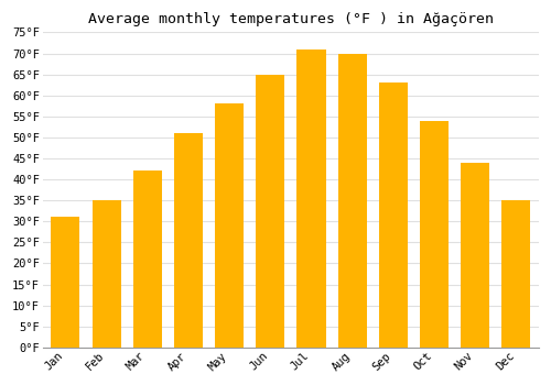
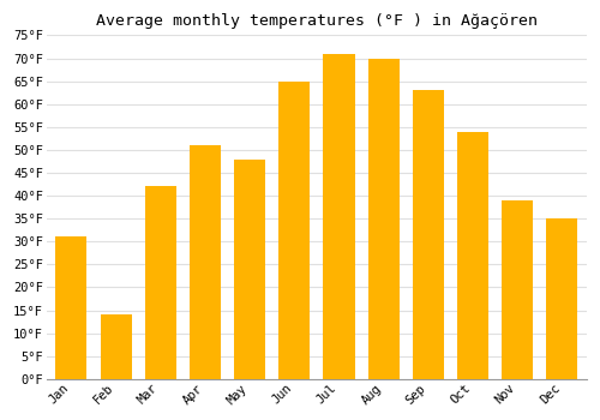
Feb: 35°F -> 14°F
May: 58°F -> 48°F
Nov: 44°F -> 39°F
